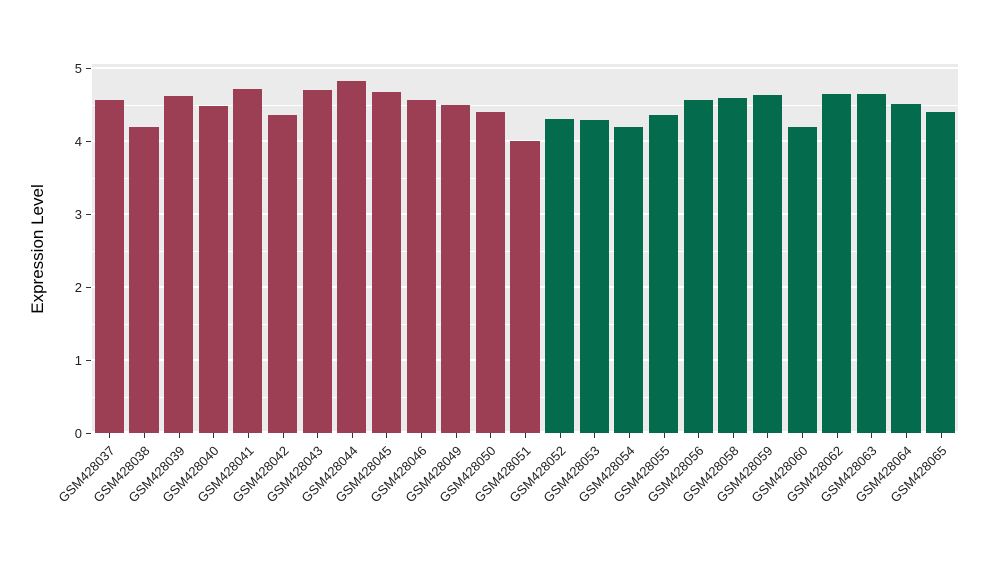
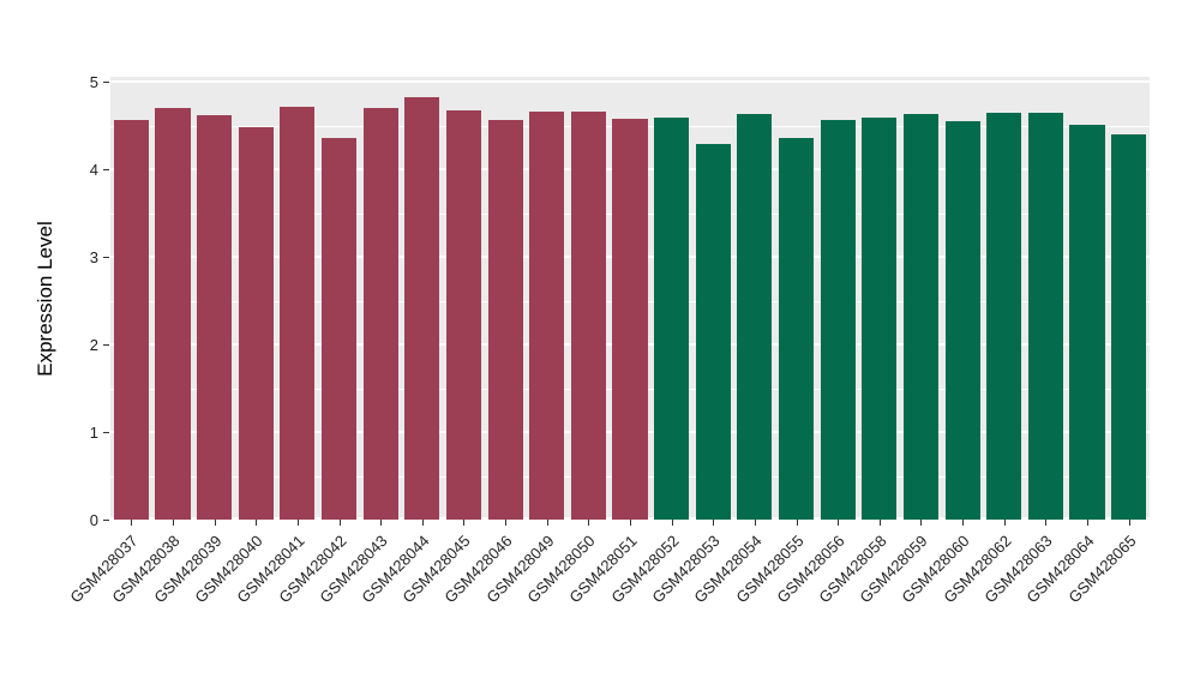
GSM428038: 4.2 -> 4.7
GSM428049: 4.5 -> 4.7
GSM428050: 4.4 -> 4.7
GSM428051: 4.0 -> 4.6
GSM428052: 4.3 -> 4.6
GSM428054: 4.2 -> 4.6
GSM428060: 4.2 -> 4.5
